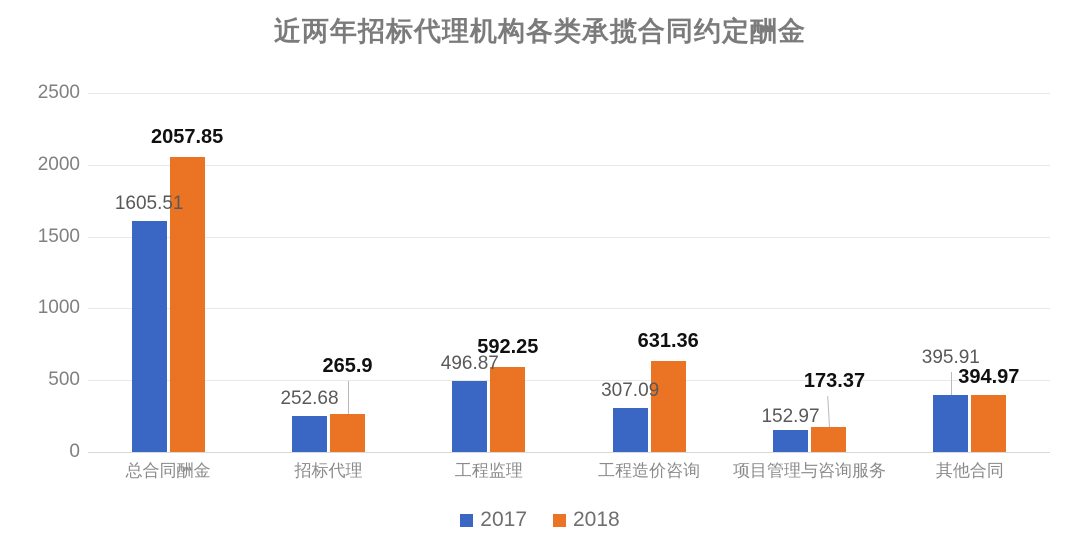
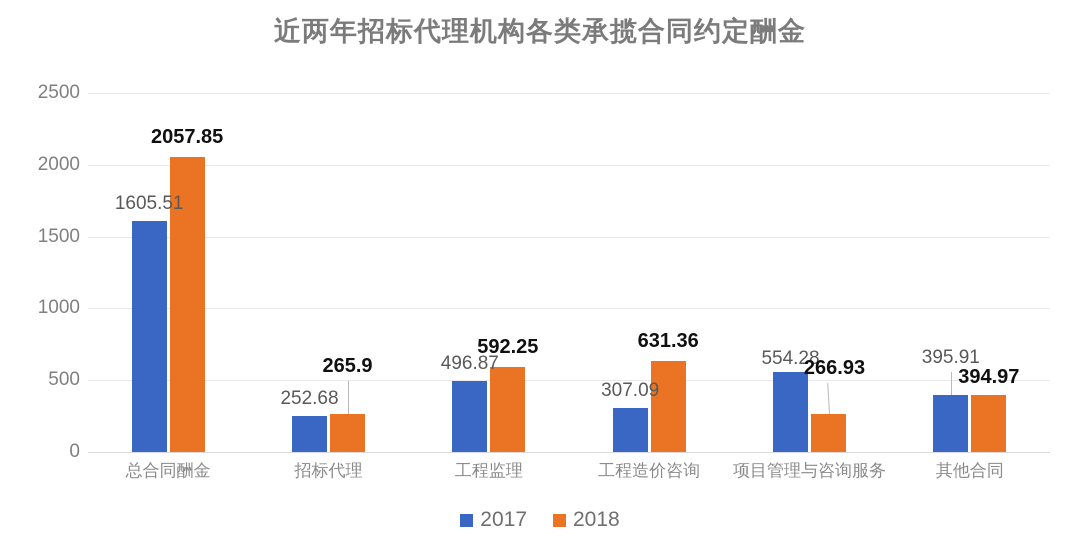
2017/项目管理与咨询服务: 152.97 -> 554.28
2018/项目管理与咨询服务: 173.37 -> 266.93
